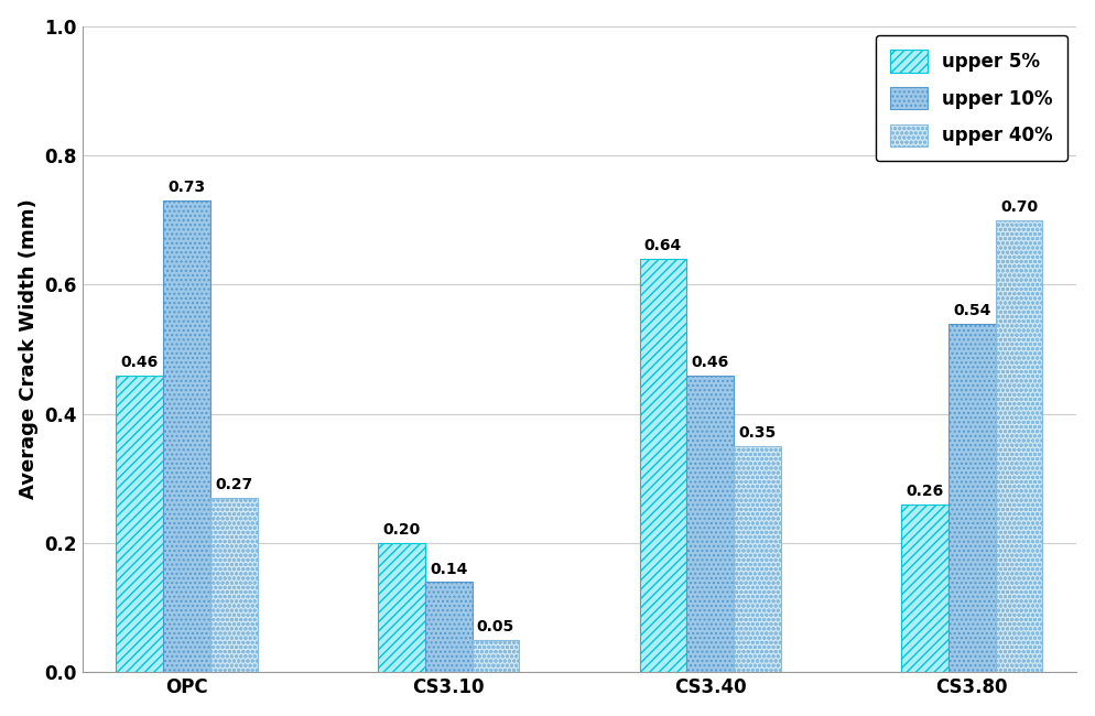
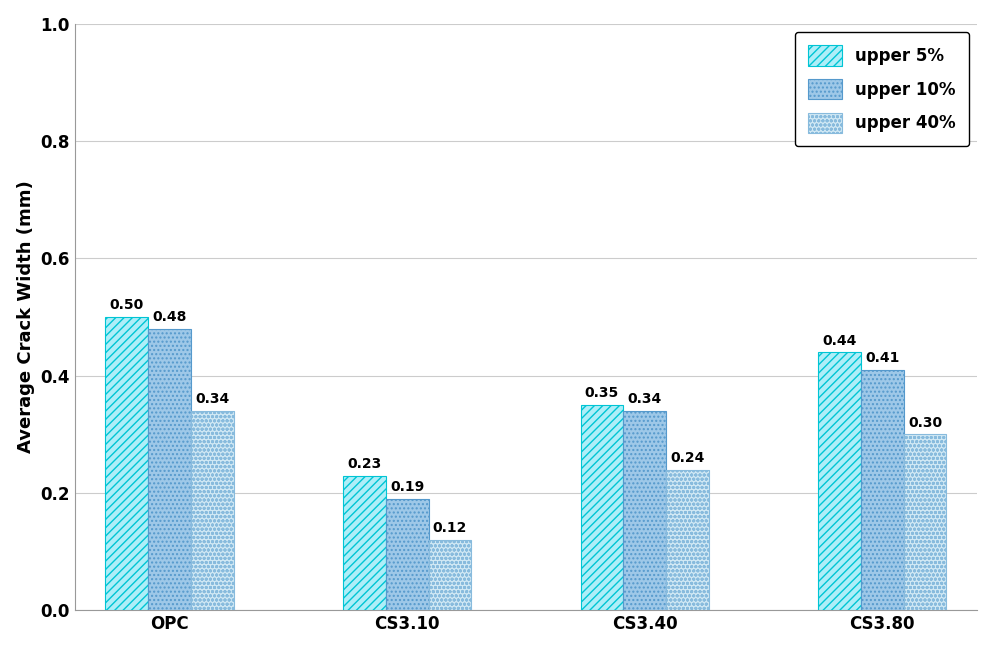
upper 5%/OPC: 0.46 -> 0.50
upper 10%/OPC: 0.73 -> 0.48
upper 40%/OPC: 0.27 -> 0.34
upper 5%/CS3.10: 0.20 -> 0.23
upper 10%/CS3.10: 0.14 -> 0.19
upper 40%/CS3.10: 0.05 -> 0.12
upper 5%/CS3.40: 0.64 -> 0.35
upper 10%/CS3.40: 0.46 -> 0.34
upper 40%/CS3.40: 0.35 -> 0.24
upper 5%/CS3.80: 0.26 -> 0.44
upper 10%/CS3.80: 0.54 -> 0.41
upper 40%/CS3.80: 0.70 -> 0.30
